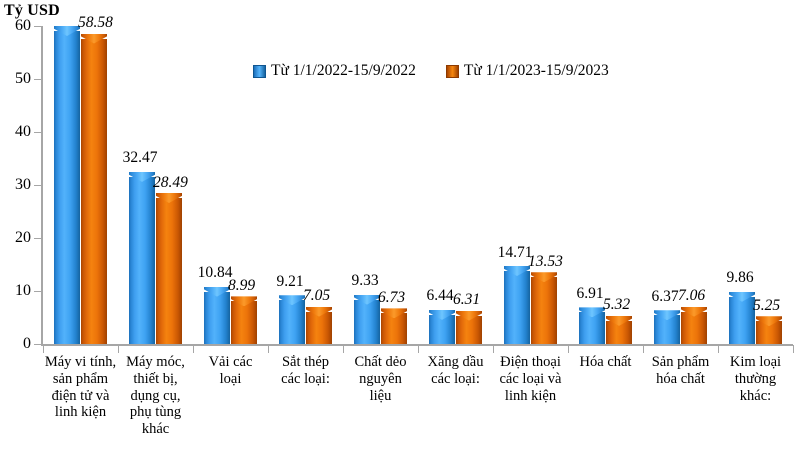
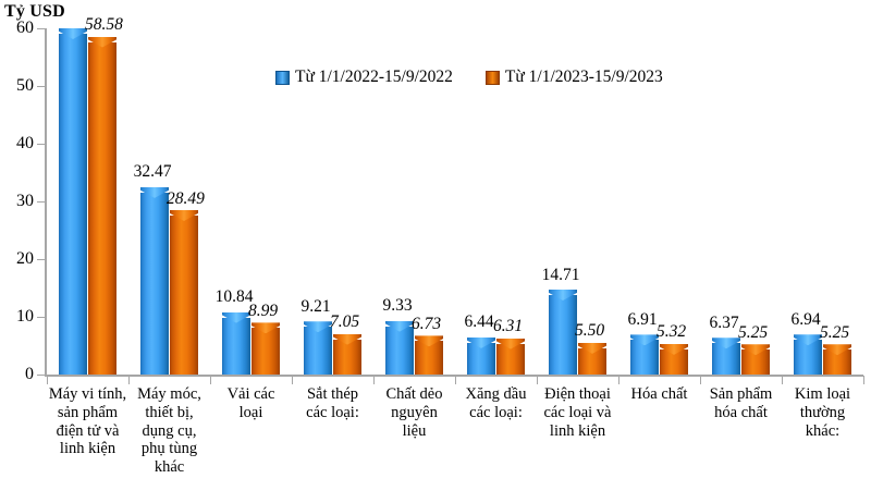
Từ 1/1/2023-15/9/2023/Điện thoại các loại và linh kiện: 13.53 -> 5.50
Từ 1/1/2023-15/9/2023/Sản phẩm hóa chất: 7.06 -> 5.25
Từ 1/1/2022-15/9/2022/Kim loại thường khác:: 9.86 -> 6.94
